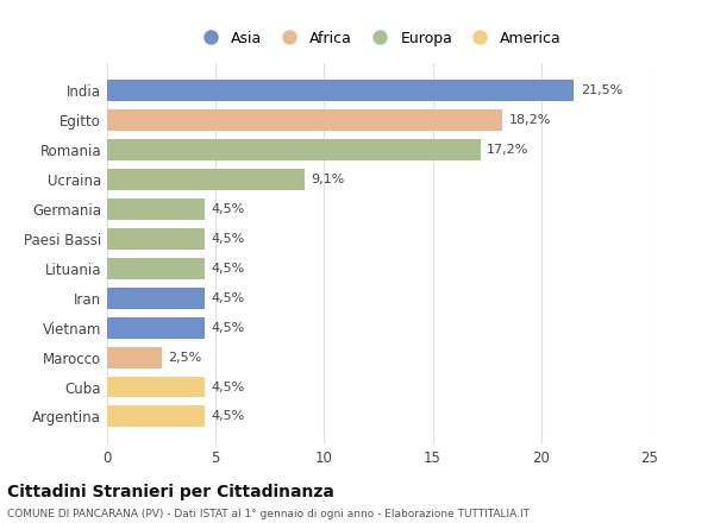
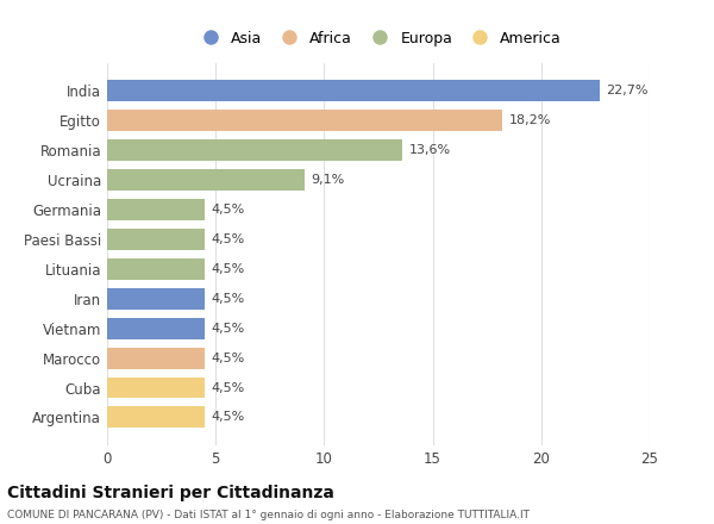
India: 21,5% -> 22,7%
Romania: 17,2% -> 13,6%
Marocco: 2,5% -> 4,5%
